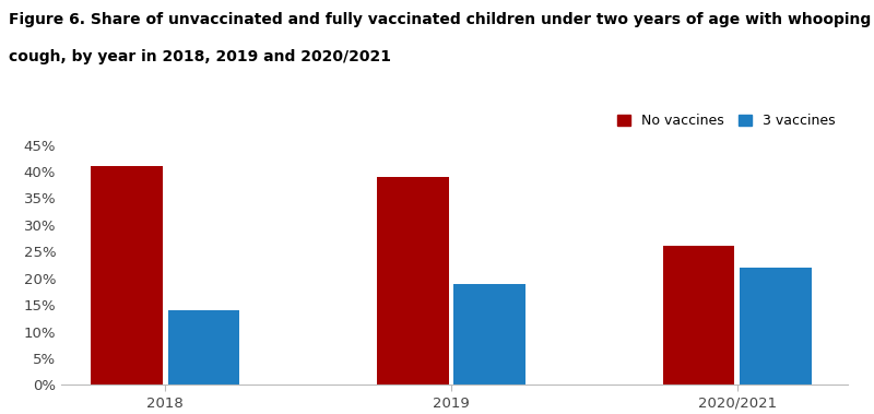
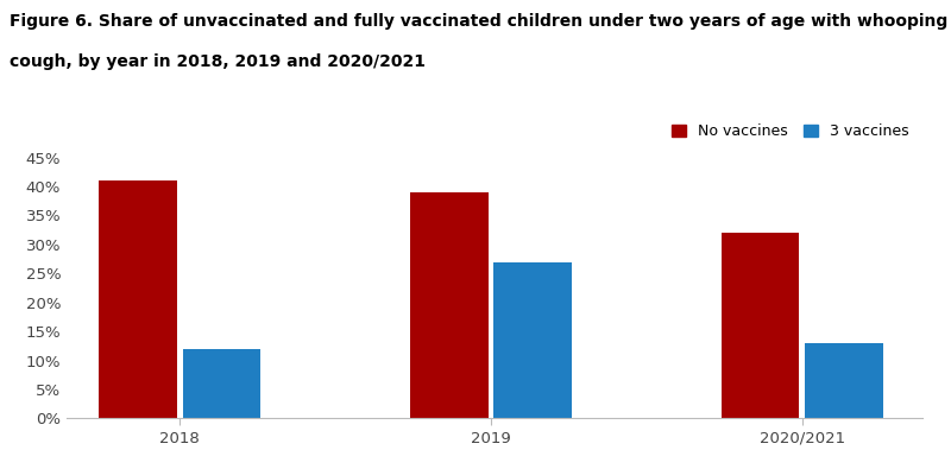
3 vaccines/2018: 14% -> 12%
3 vaccines/2019: 19% -> 27%
No vaccines/2020/2021: 26% -> 32%
3 vaccines/2020/2021: 22% -> 13%
